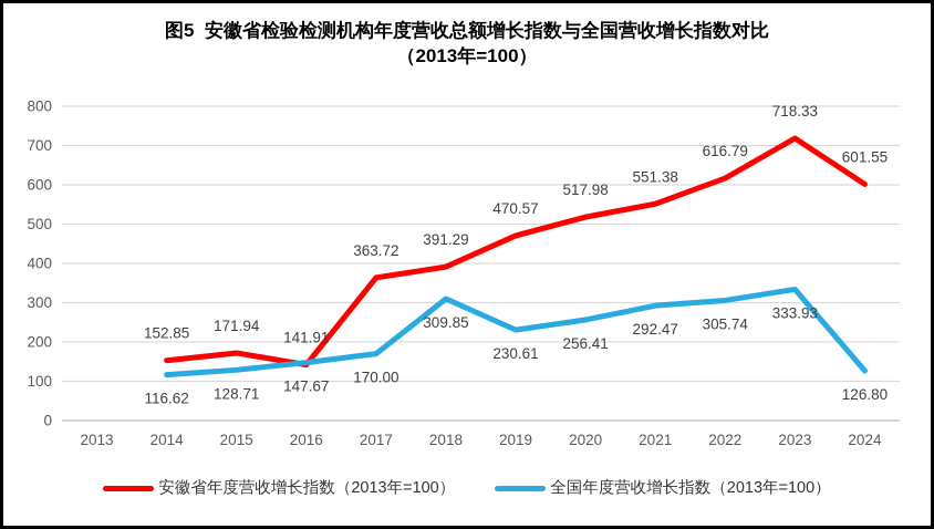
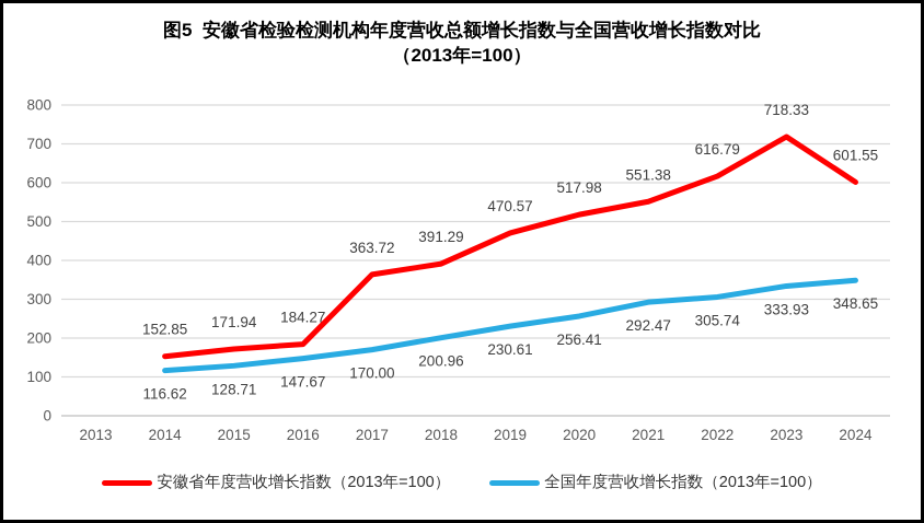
安徽省年度营收增长指数（2013年=100）/2016: 141.91 -> 184.27
全国年度营收增长指数（2013年=100）/2018: 309.85 -> 200.96
全国年度营收增长指数（2013年=100）/2024: 126.80 -> 348.65
